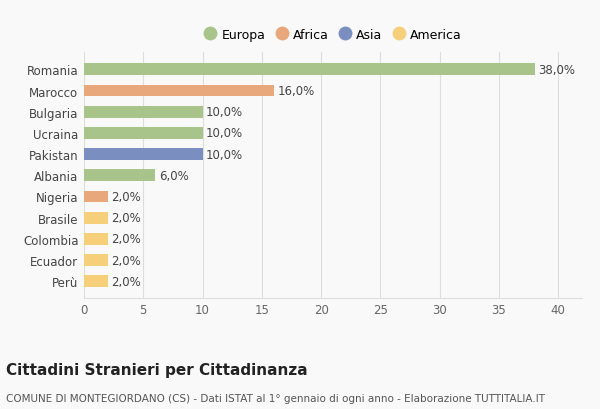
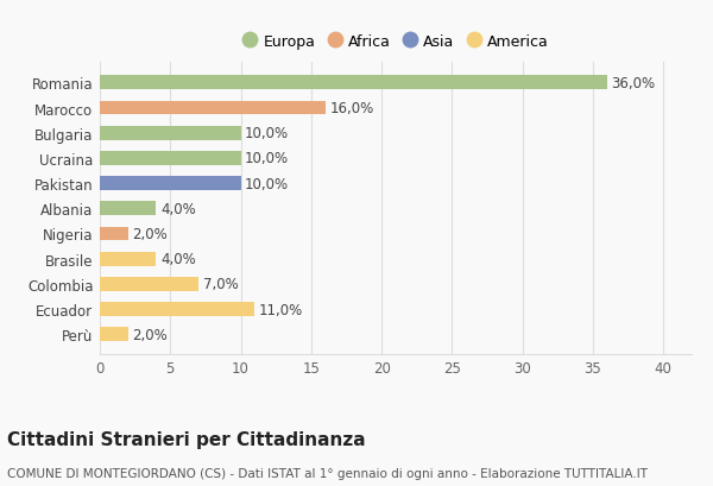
Romania: 38,0% -> 36,0%
Albania: 6,0% -> 4,0%
Brasile: 2,0% -> 4,0%
Colombia: 2,0% -> 7,0%
Ecuador: 2,0% -> 11,0%
